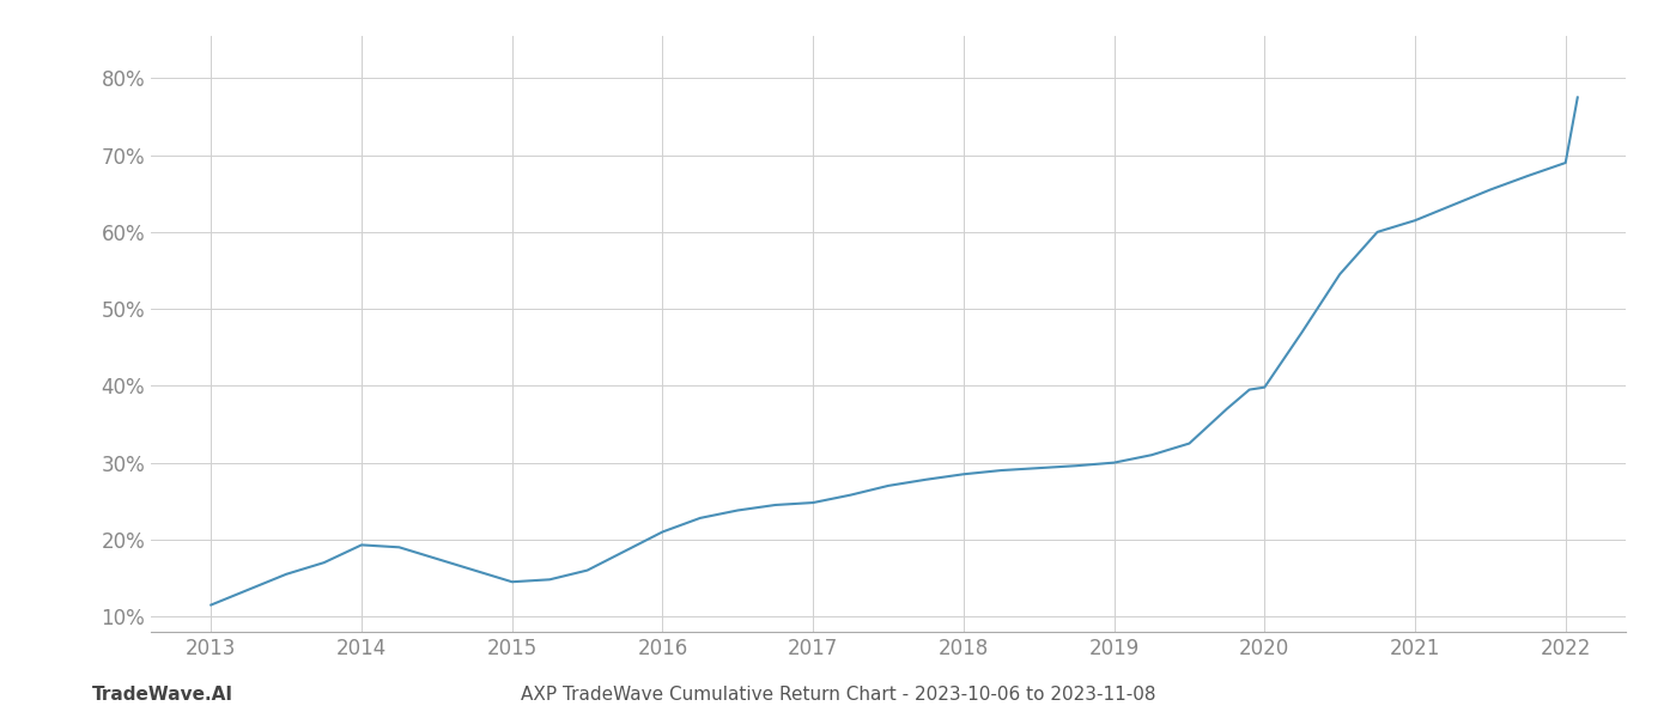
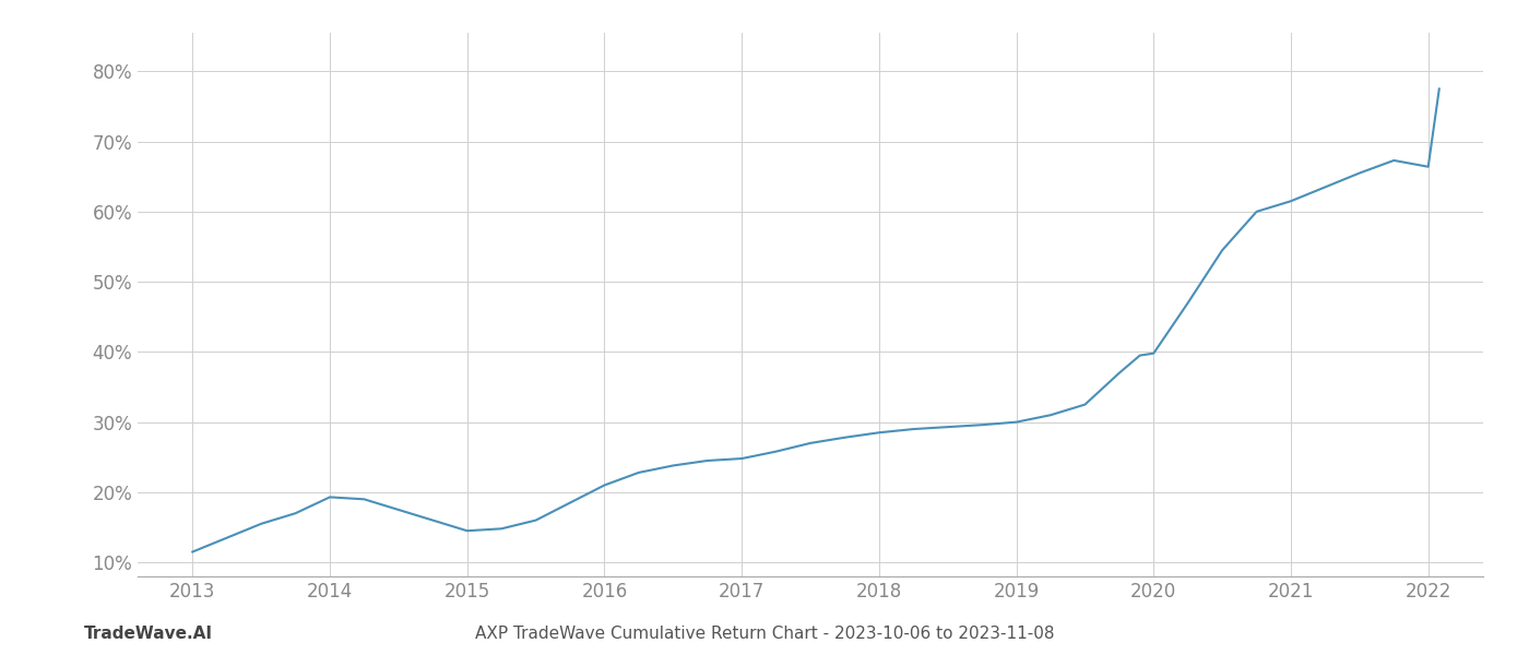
2022: 69.0% -> 66.4%
